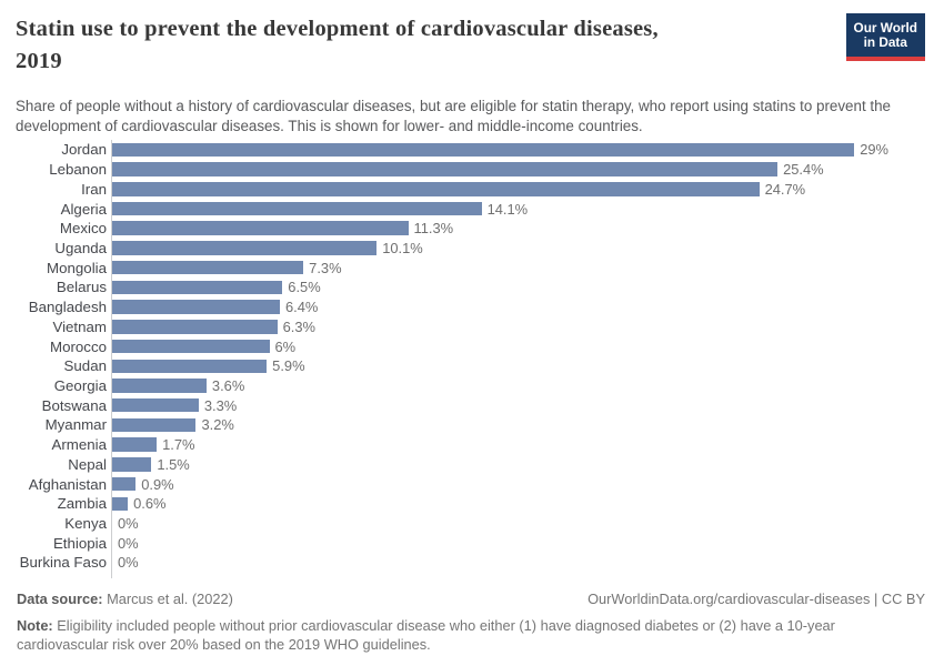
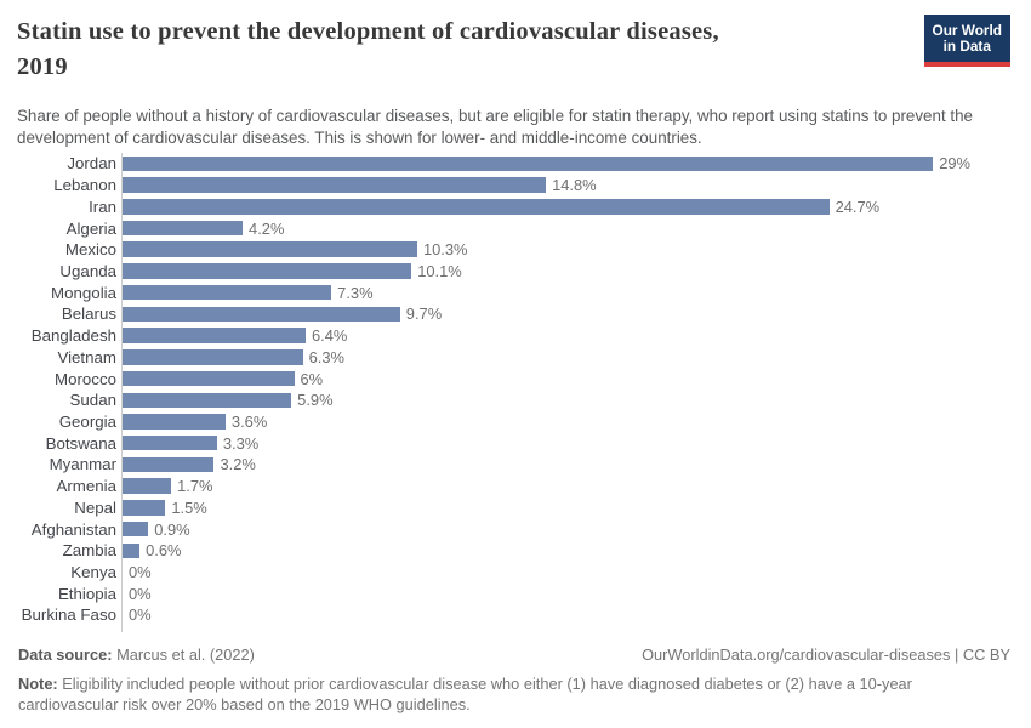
Lebanon: 25.4% -> 14.8%
Algeria: 14.1% -> 4.2%
Mexico: 11.3% -> 10.3%
Belarus: 6.5% -> 9.7%
